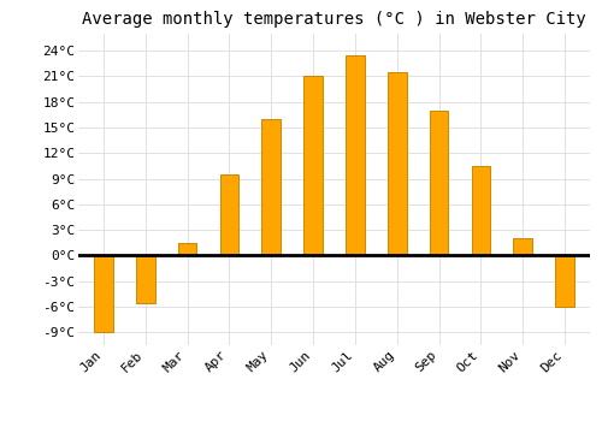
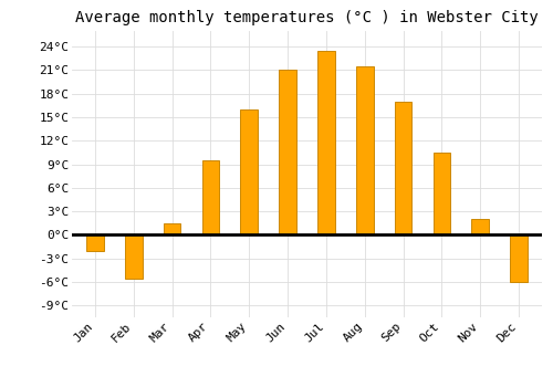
Jan: -9.0°C -> -2.0°C
